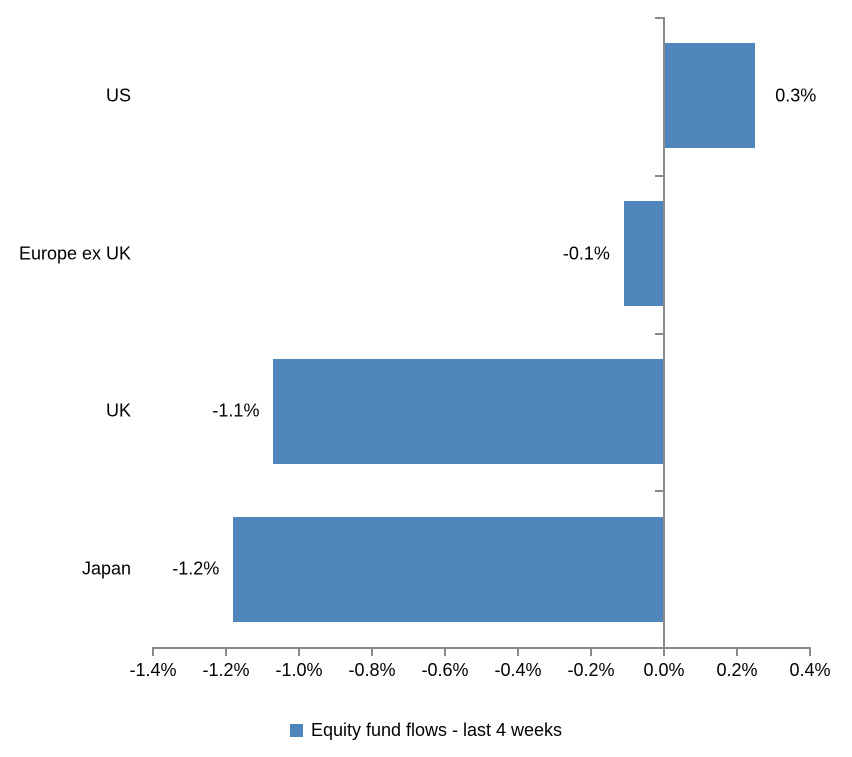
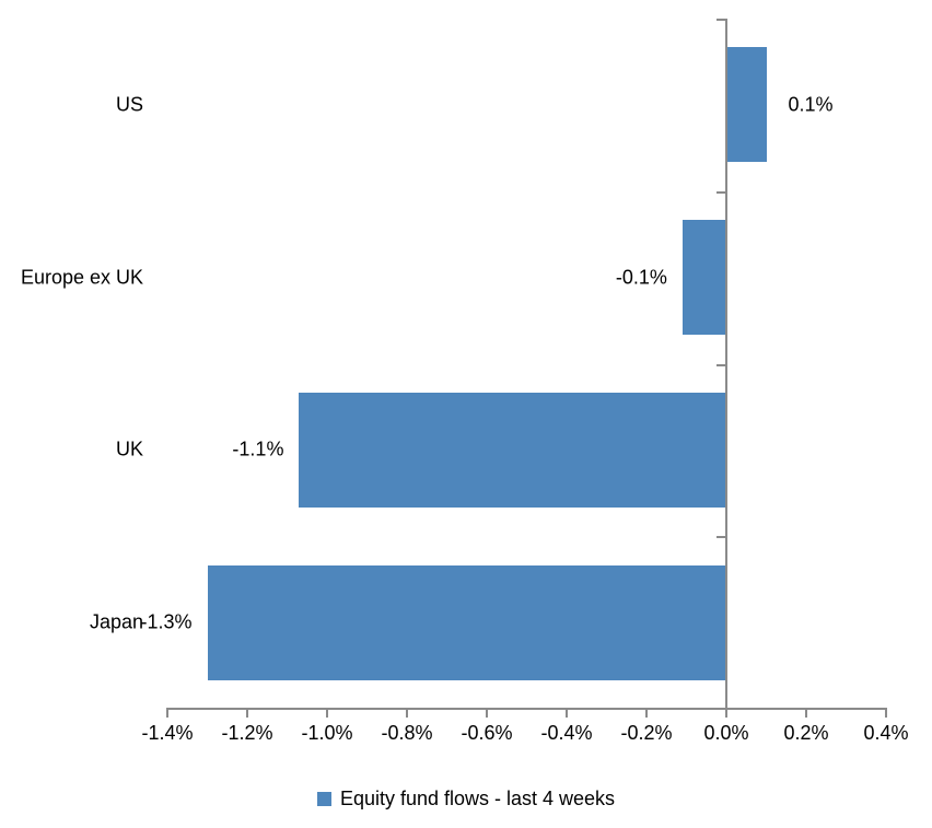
US: 0.3% -> 0.1%
Japan: -1.2% -> -1.3%
